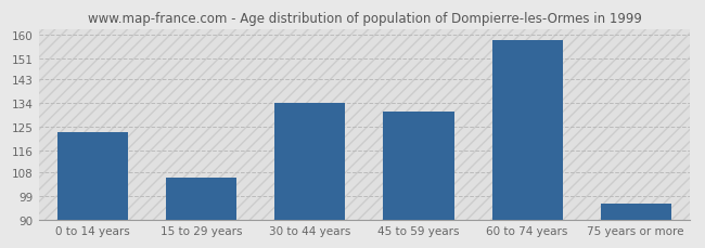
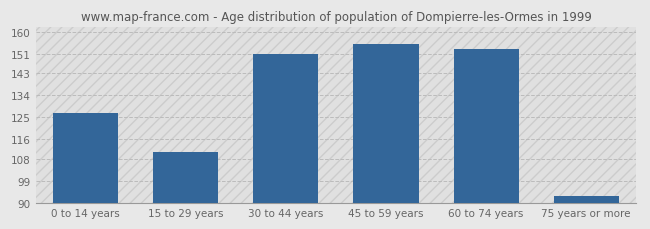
0 to 14 years: 123 -> 127
15 to 29 years: 106 -> 111
30 to 44 years: 134 -> 151
45 to 59 years: 131 -> 155
60 to 74 years: 158 -> 153
75 years or more: 96 -> 93
